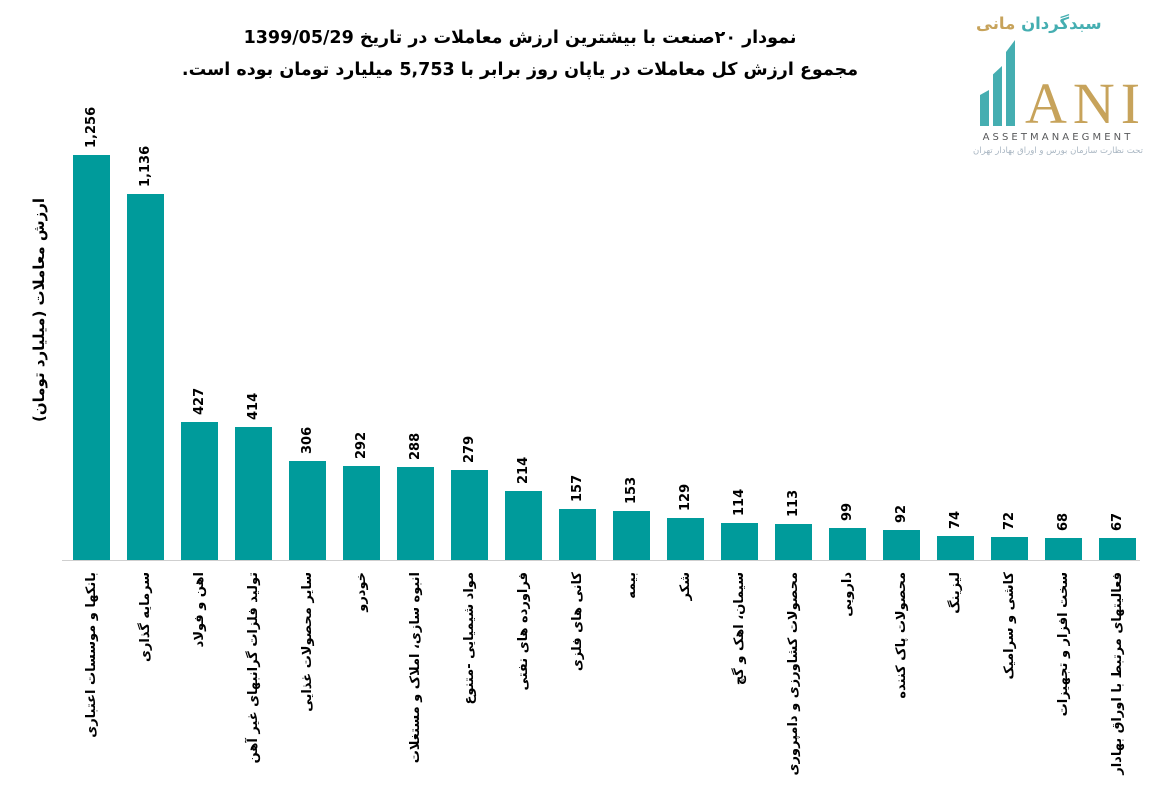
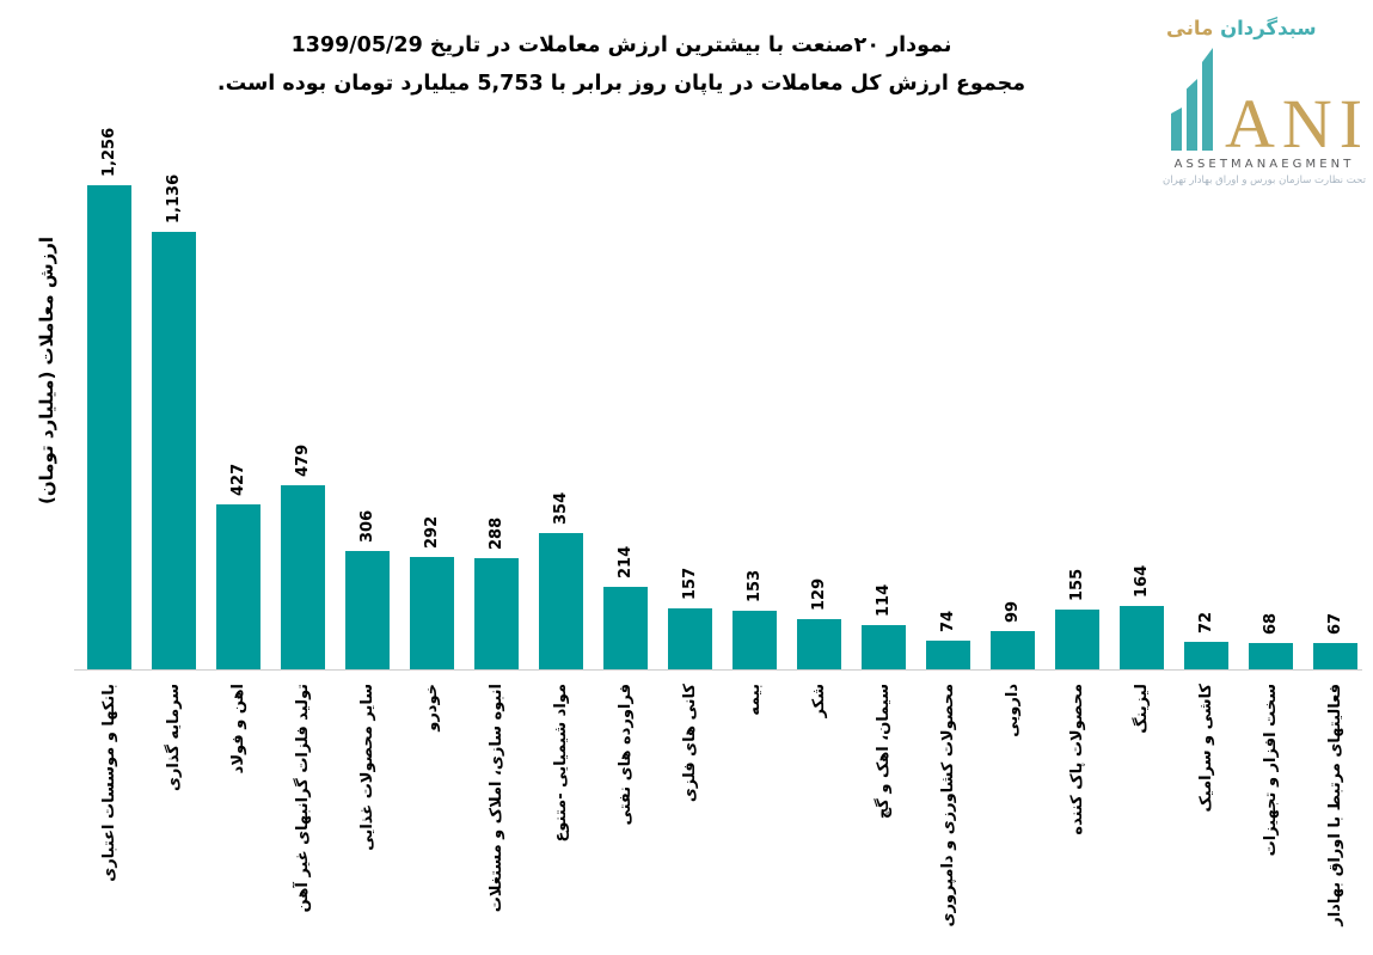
تولید فلزات گرانبهای غیر آهن: 414 -> 479
مواد شیمیایی -متنوع: 279 -> 354
محصولات کشاورزی و دامپروری: 113 -> 74
محصولات پاک کننده: 92 -> 155
لیزینگ: 74 -> 164
